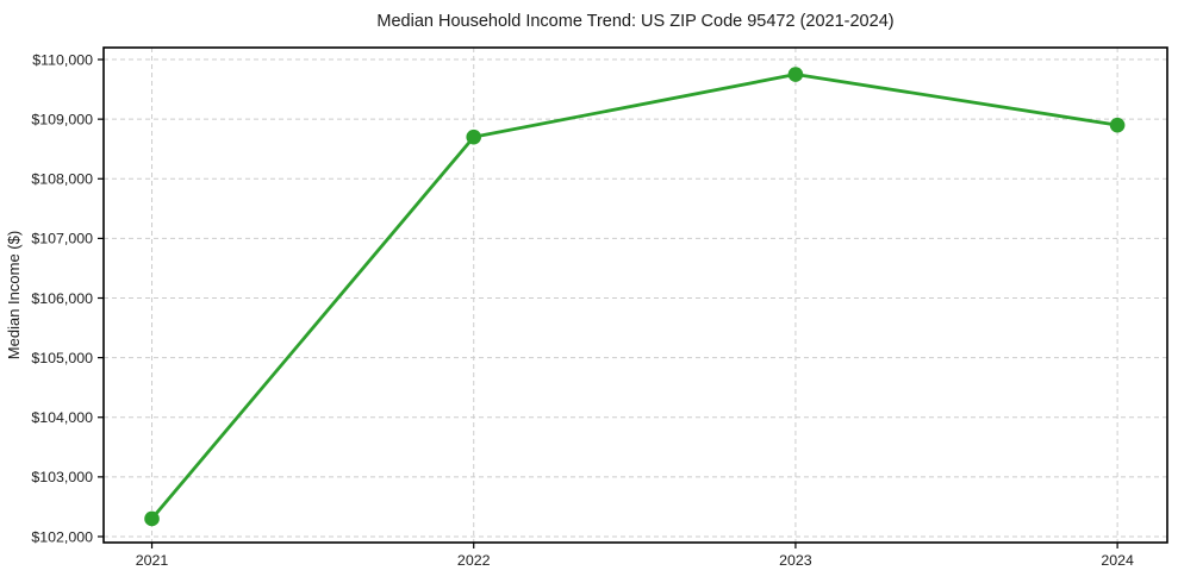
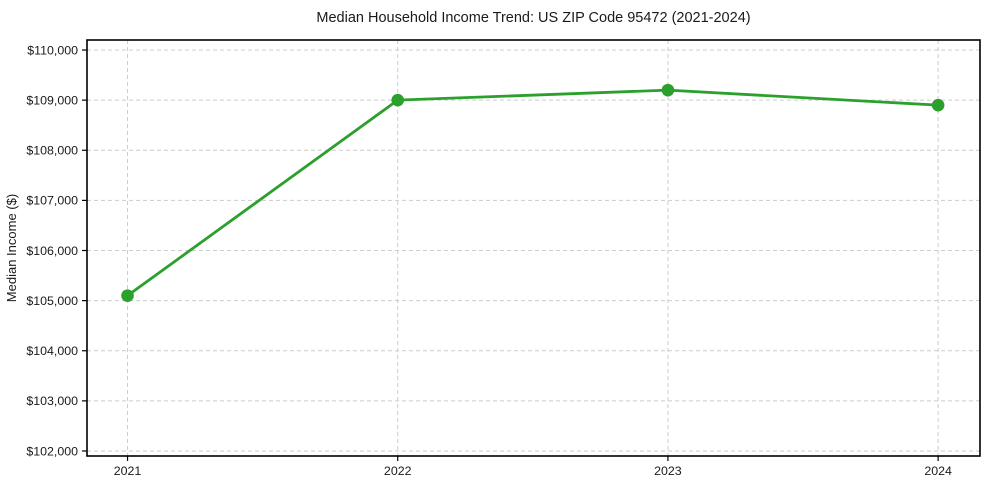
2021: $102300 -> $105100
2022: $108700 -> $109000
2023: $109800 -> $109200
